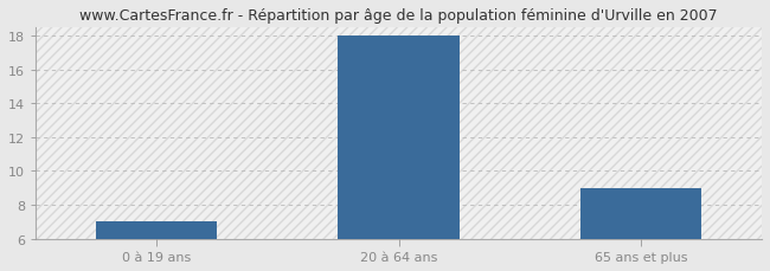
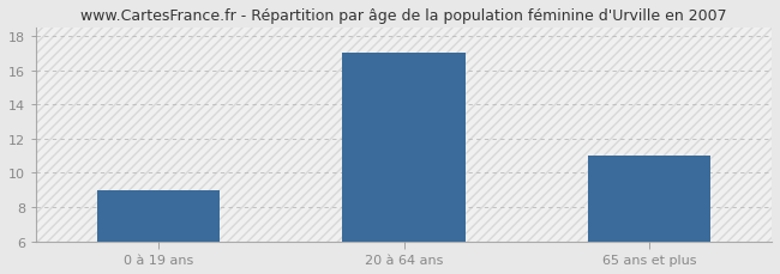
0 à 19 ans: 7 -> 9
20 à 64 ans: 18 -> 17
65 ans et plus: 9 -> 11
